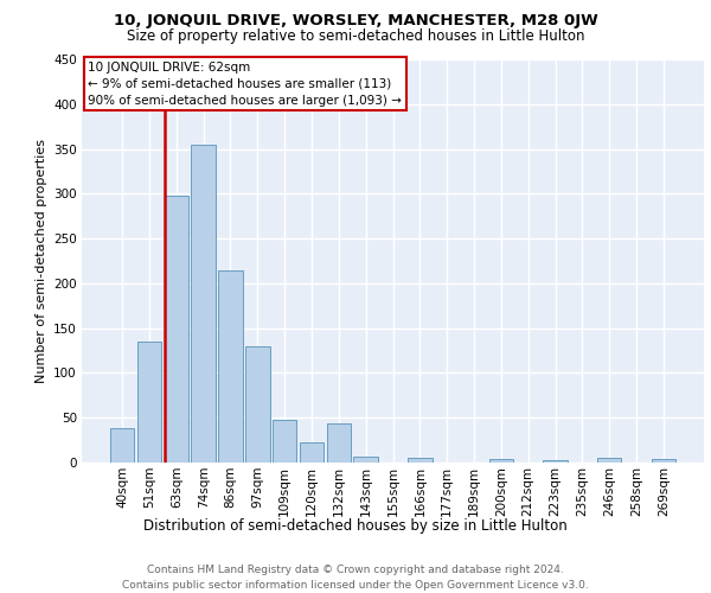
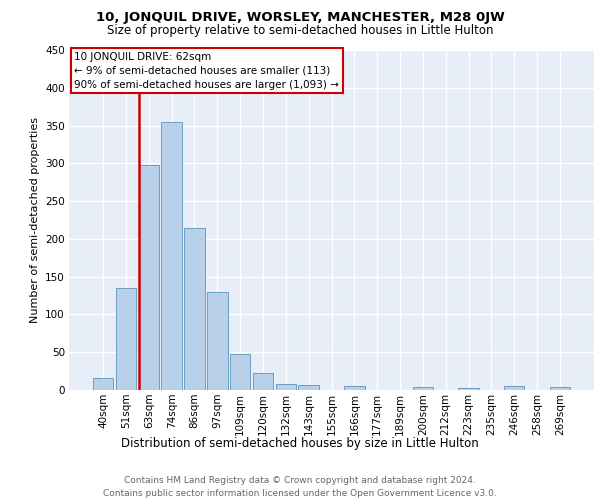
40sqm: 38 -> 16
132sqm: 44 -> 8
